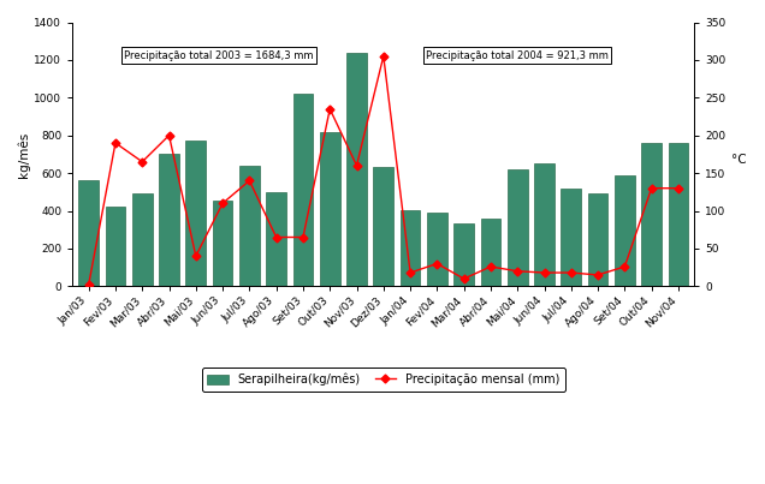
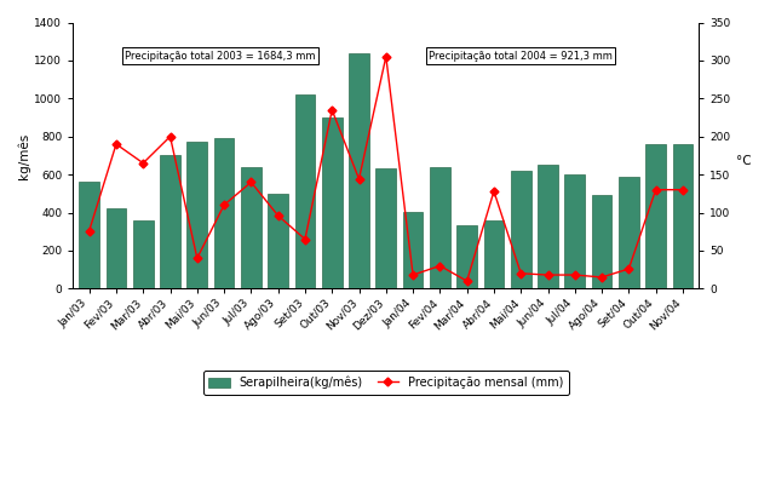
Precipitação mensal (mm)/Jan/03: 2 -> 76
Serapilheira(kg/mês)/Mar/03: 500 -> 360
Serapilheira(kg/mês)/Jun/03: 460 -> 790
Precipitação mensal (mm)/Ago/03: 65 -> 96
Serapilheira(kg/mês)/Out/03: 820 -> 900
Precipitação mensal (mm)/Nov/03: 160 -> 144
Serapilheira(kg/mês)/Fev/04: 390 -> 640
Precipitação mensal (mm)/Abr/04: 26 -> 128
Serapilheira(kg/mês)/Jul/04: 520 -> 600
